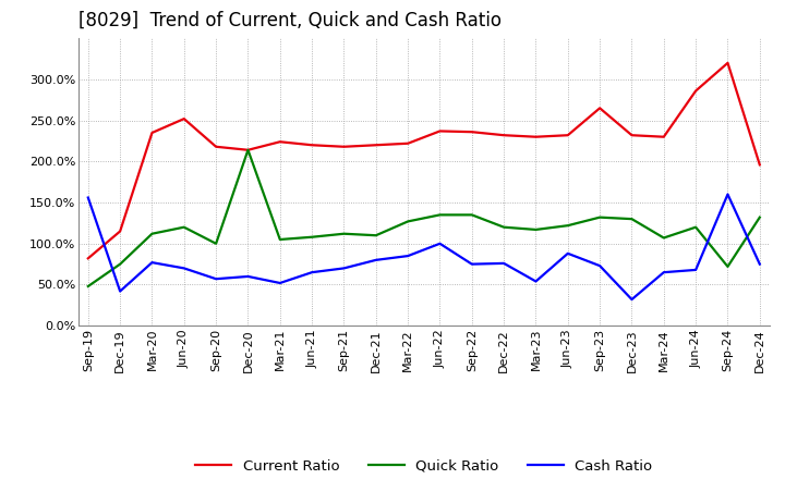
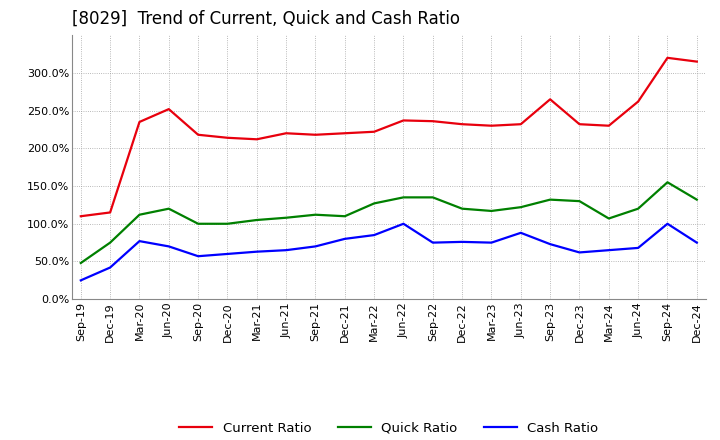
Current Ratio/Sep-19: 82% -> 110%
Cash Ratio/Sep-19: 156% -> 25%
Quick Ratio/Dec-20: 214% -> 100%
Current Ratio/Mar-21: 224% -> 212%
Cash Ratio/Mar-21: 52% -> 63%
Cash Ratio/Mar-23: 54% -> 75%
Cash Ratio/Dec-23: 32% -> 62%
Current Ratio/Jun-24: 286% -> 262%
Quick Ratio/Sep-24: 72% -> 155%
Cash Ratio/Sep-24: 160% -> 100%
Current Ratio/Dec-24: 196% -> 315%
